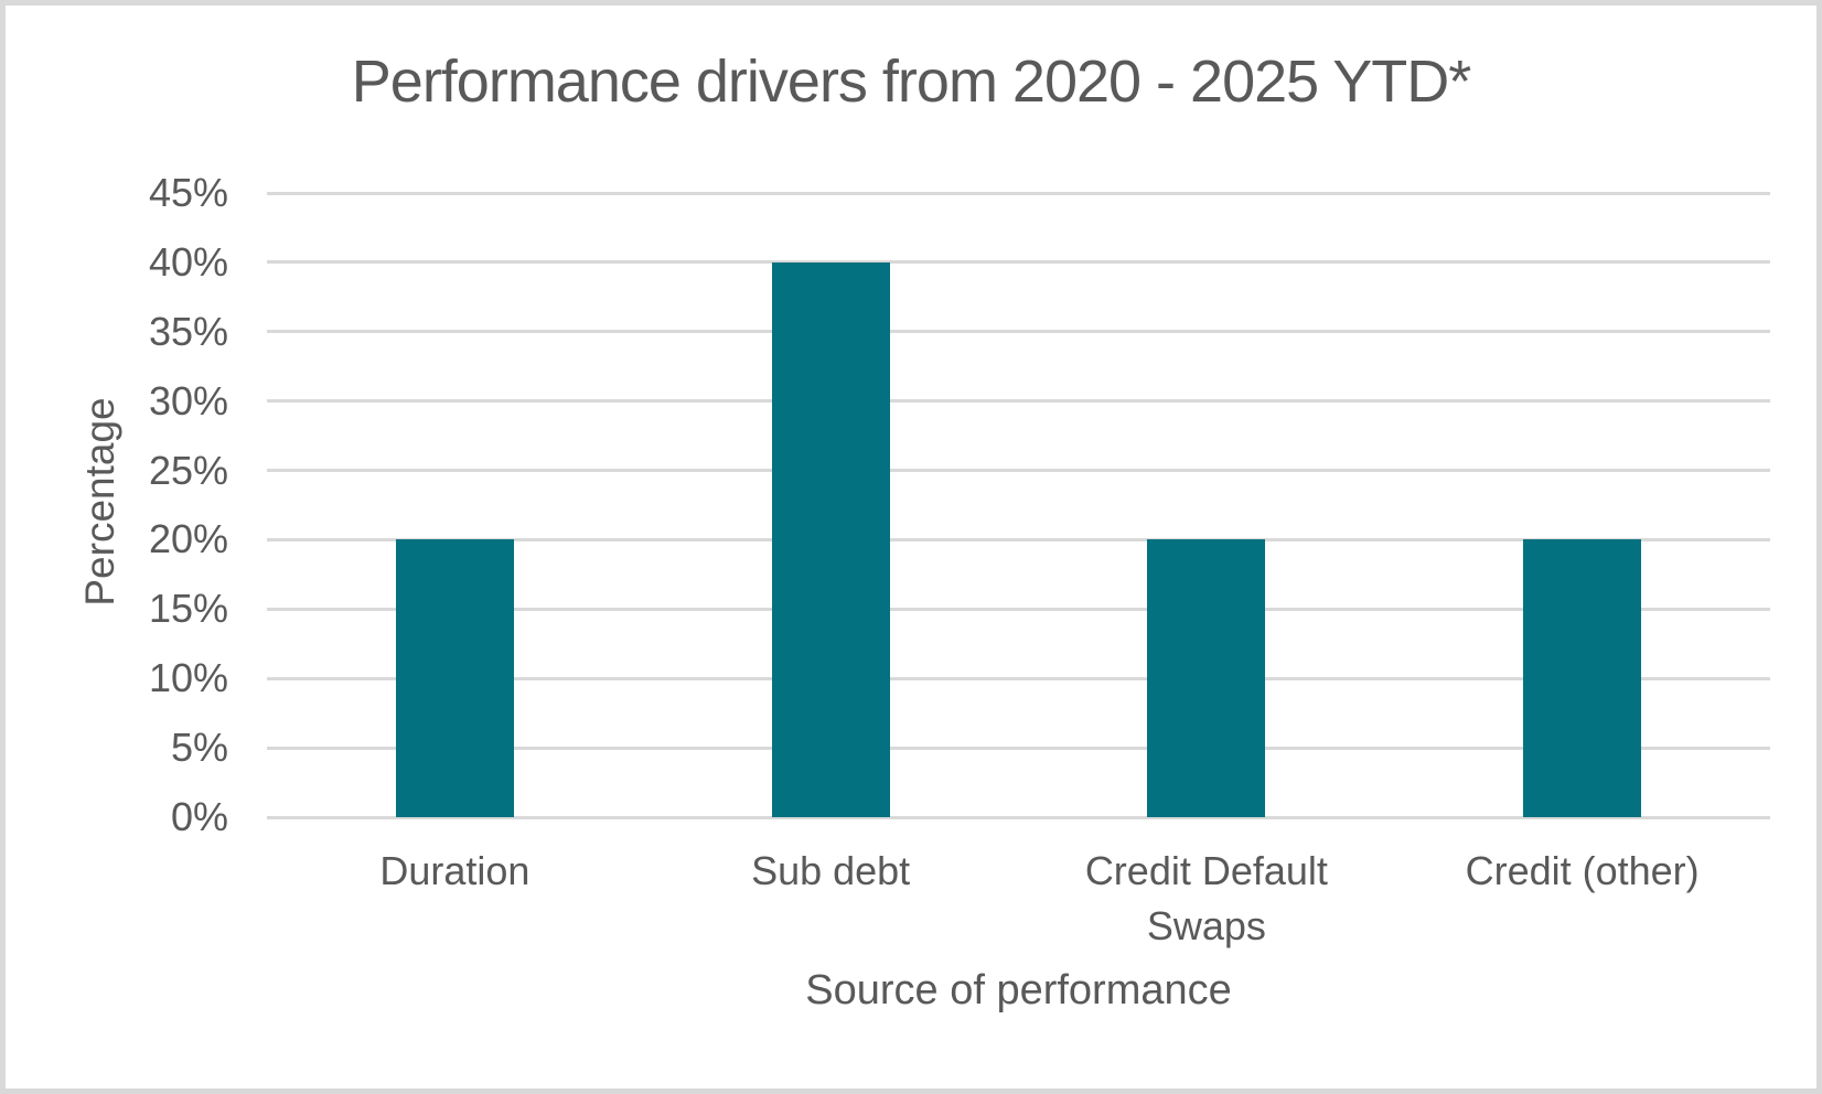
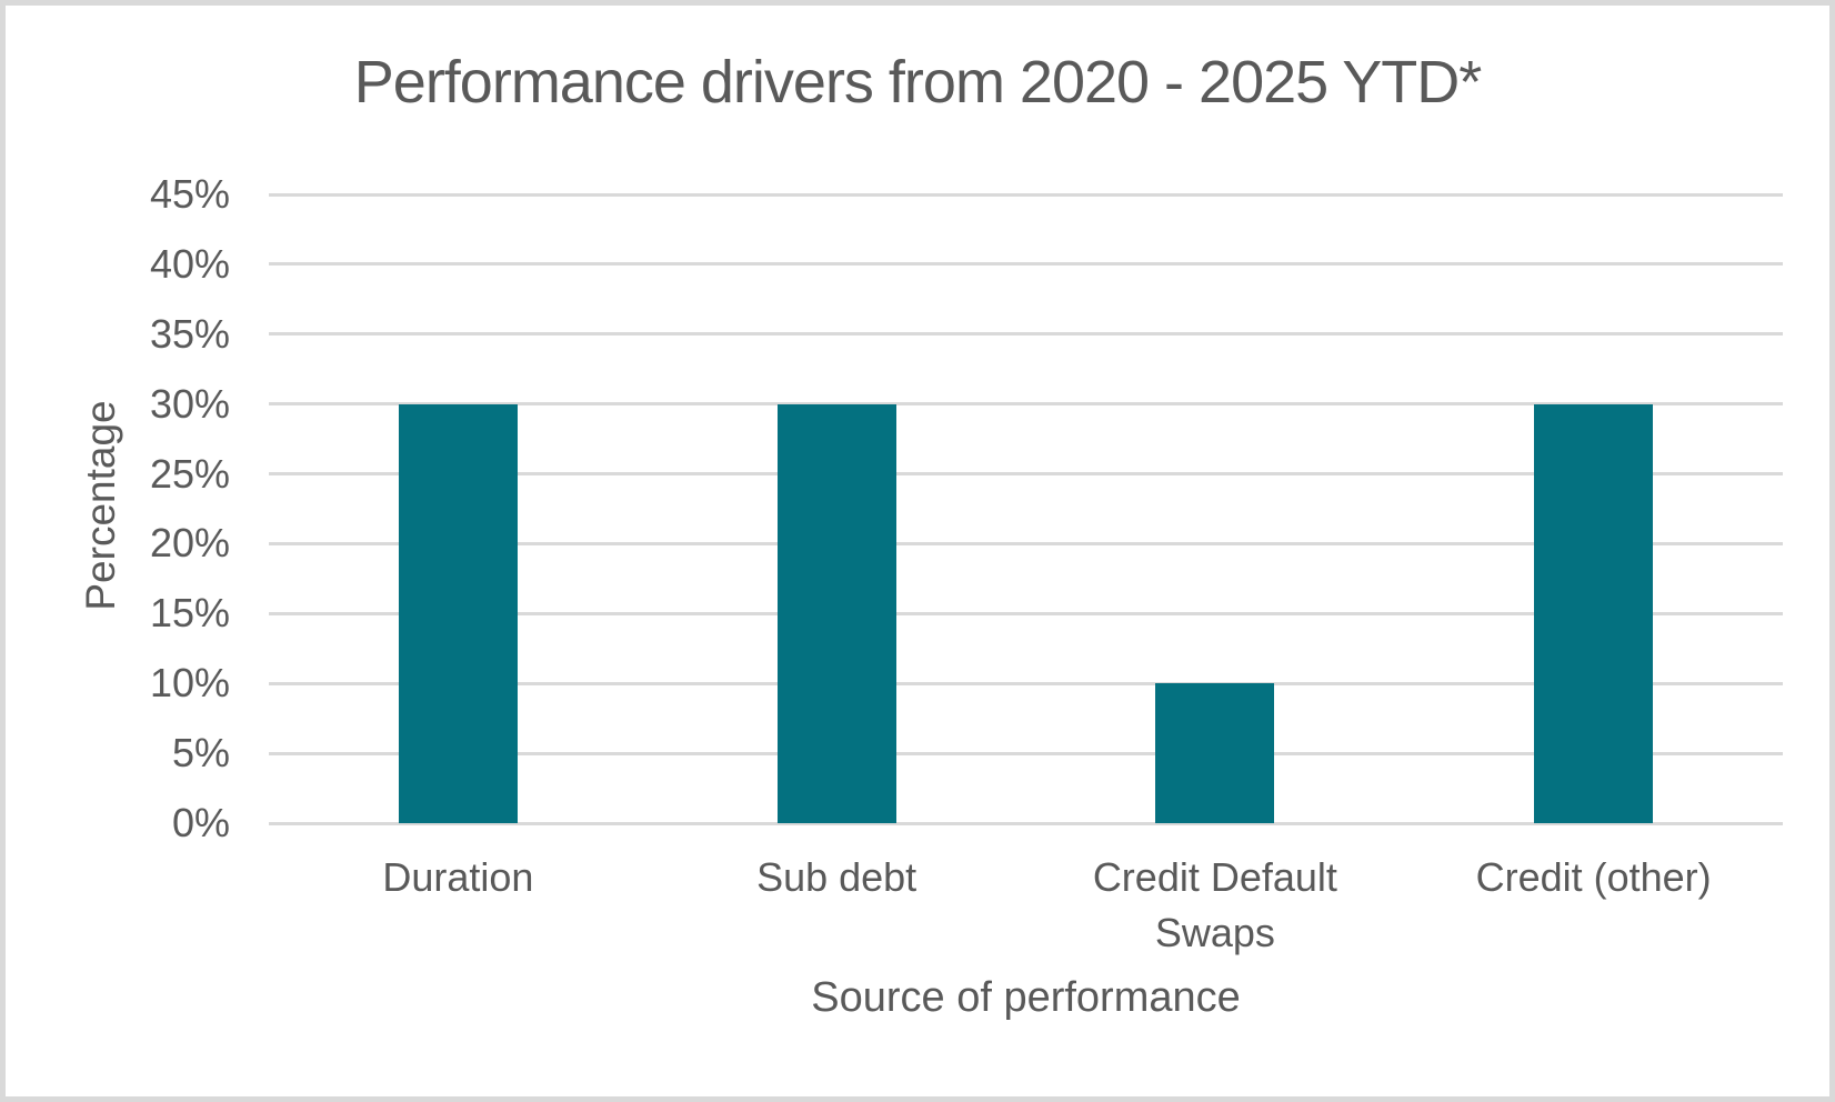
Duration: 20% -> 30%
Sub debt: 40% -> 30%
Credit Default Swaps: 20% -> 10%
Credit (other): 20% -> 30%
